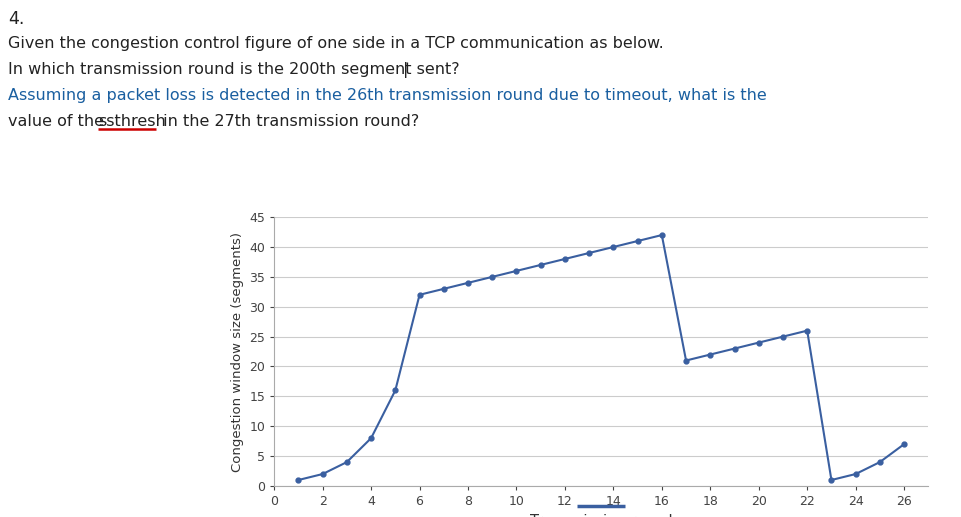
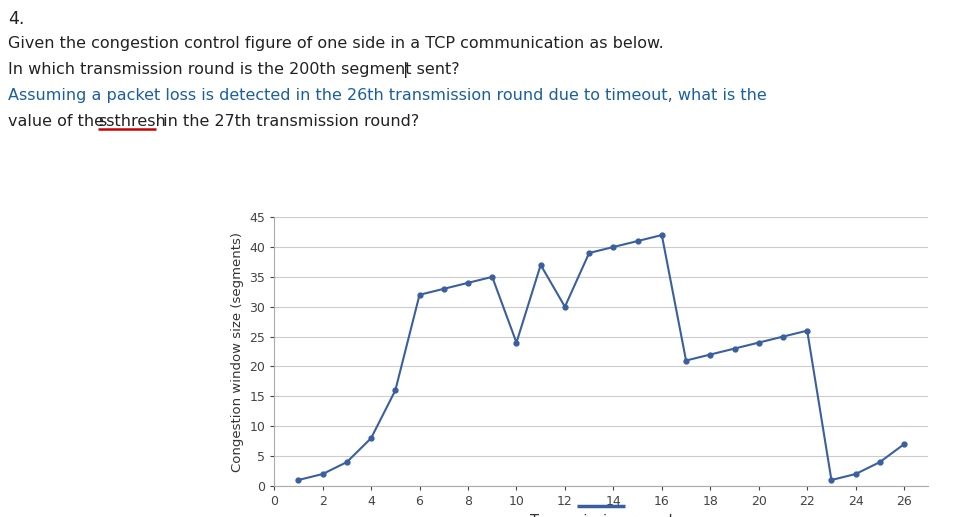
10: 36 -> 24
12: 38 -> 30
